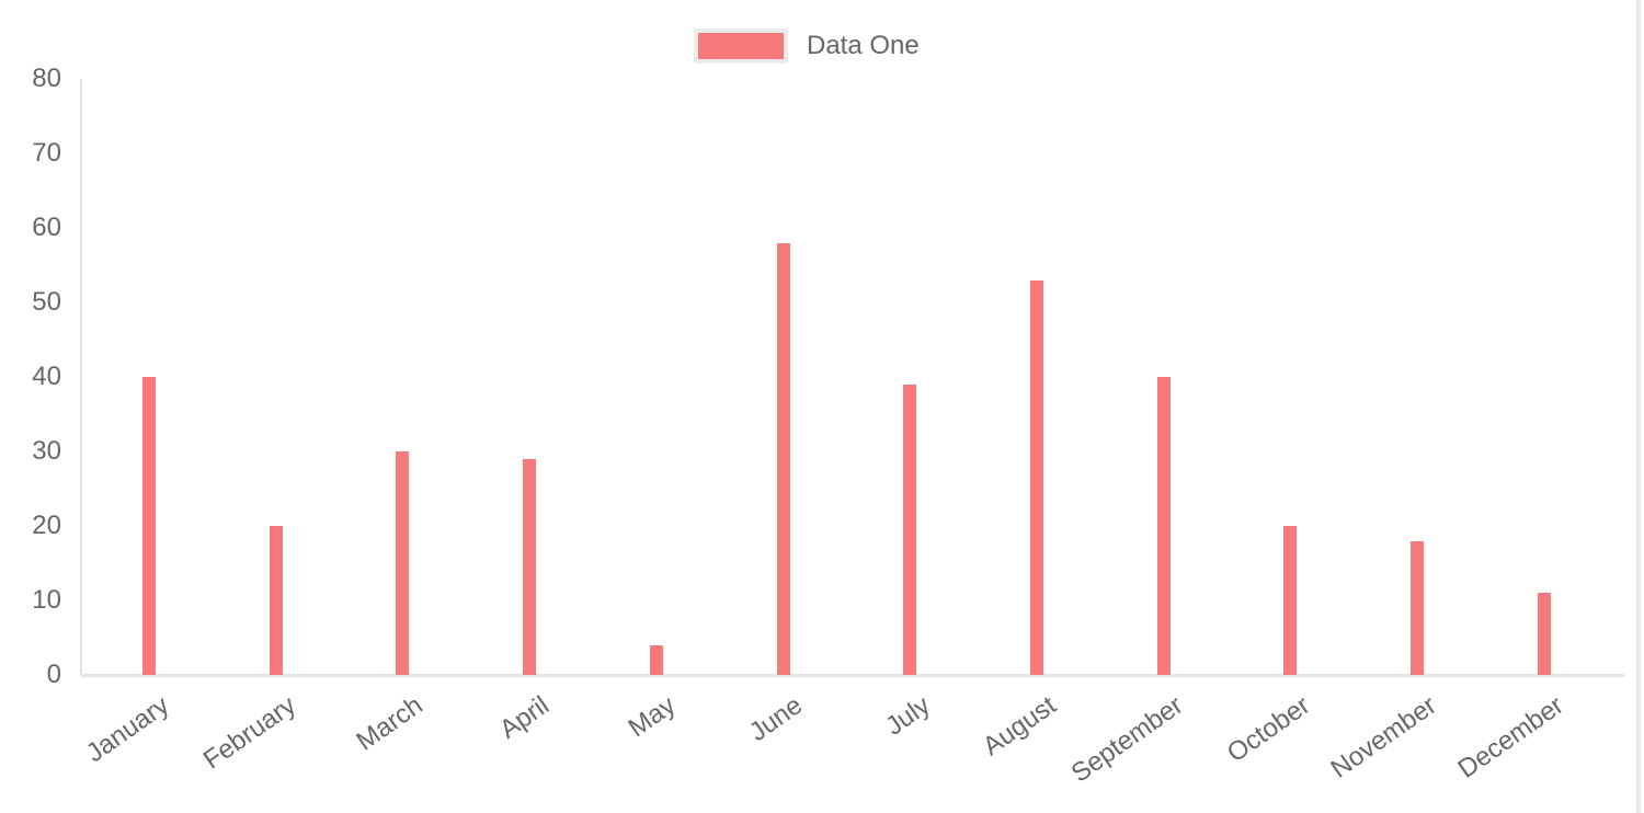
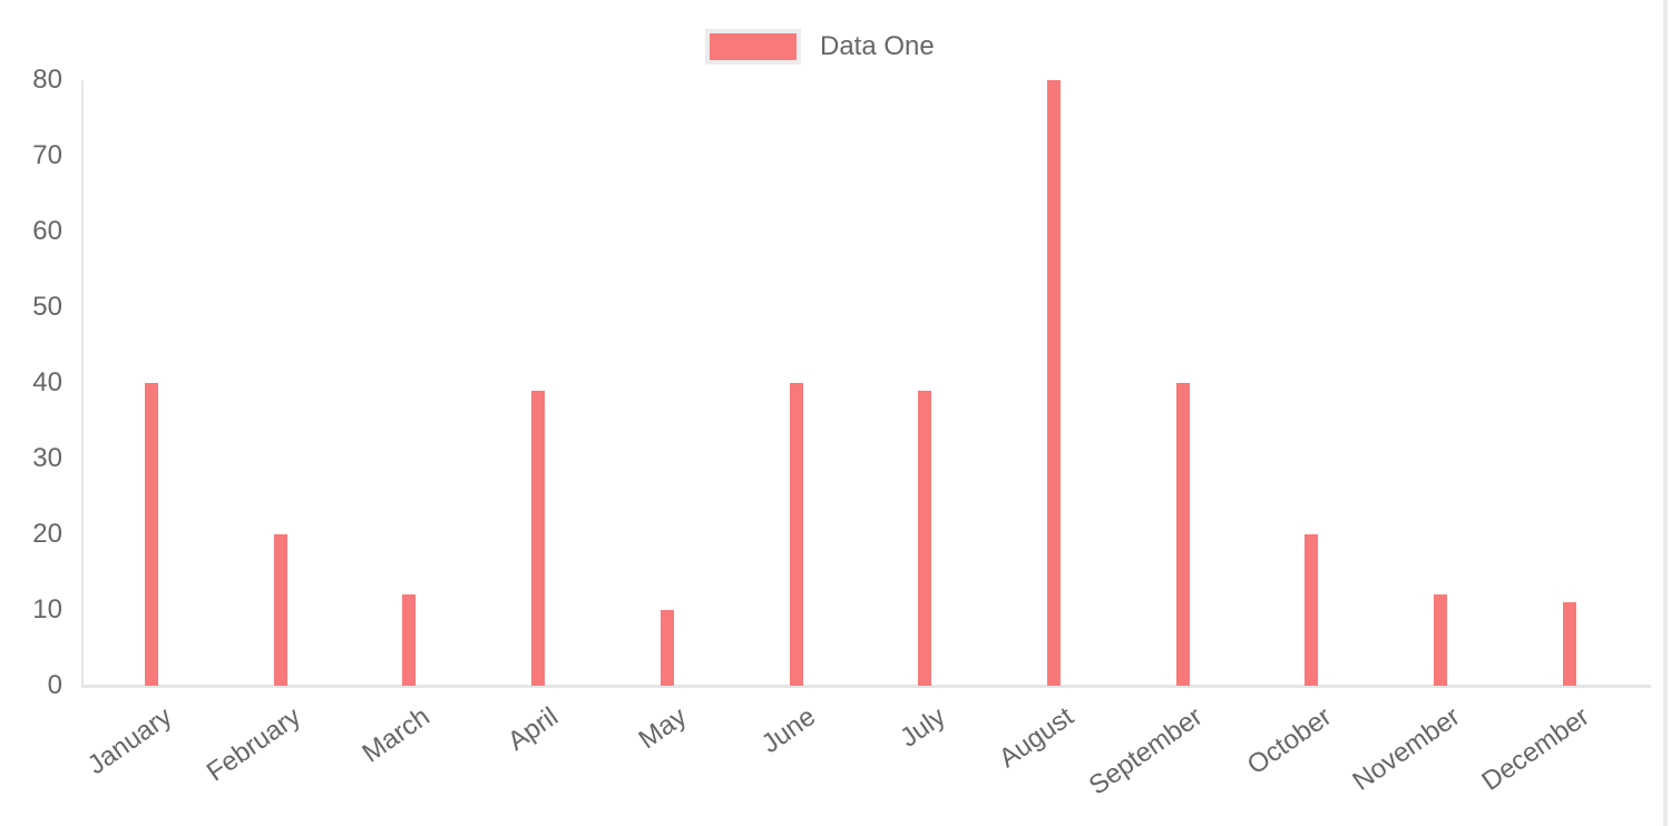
March: 30 -> 12
April: 29 -> 39
May: 4 -> 10
June: 58 -> 40
August: 53 -> 80
November: 18 -> 12
